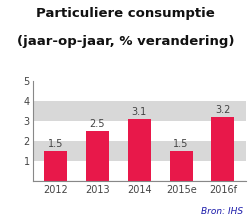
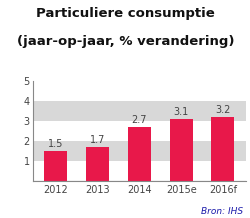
2013: 2.5 -> 1.7
2014: 3.1 -> 2.7
2015e: 1.5 -> 3.1
